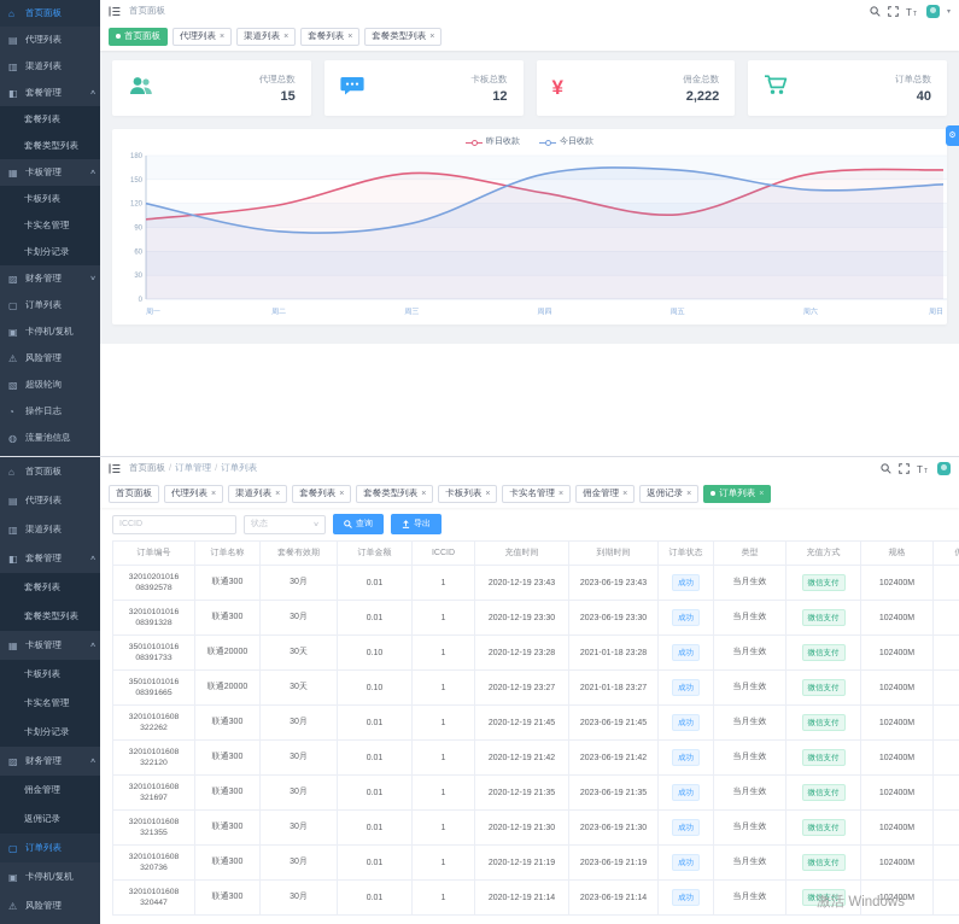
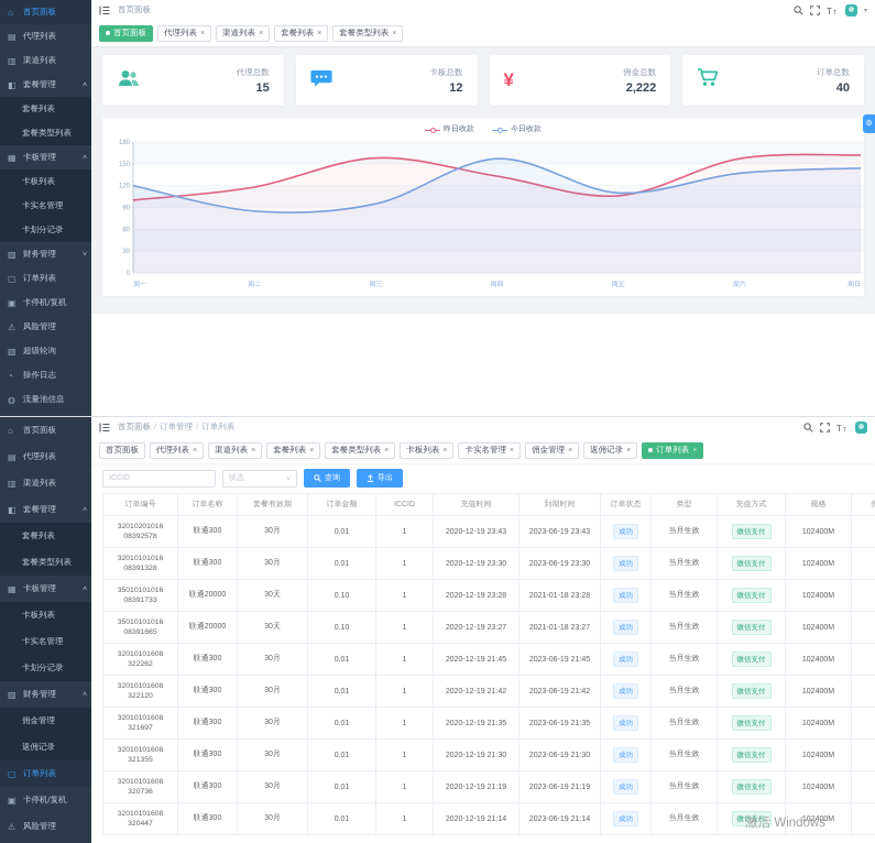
今日收款/周五: 160 -> 110
